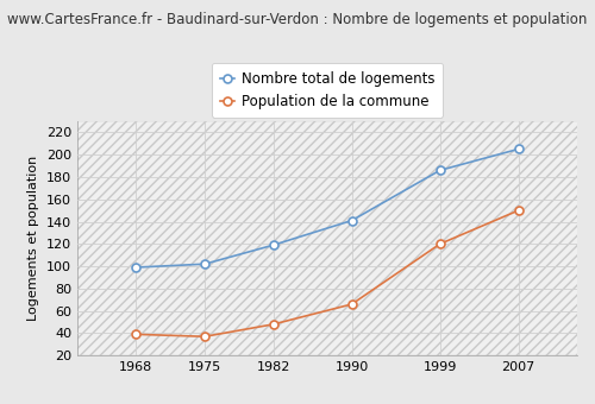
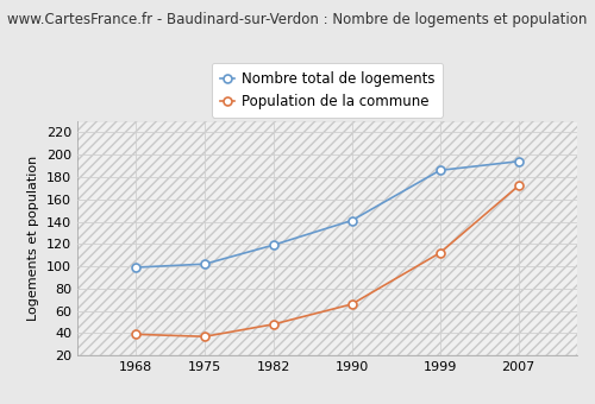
Population de la commune/1999: 120 -> 112
Nombre total de logements/2007: 205 -> 194
Population de la commune/2007: 150 -> 172
